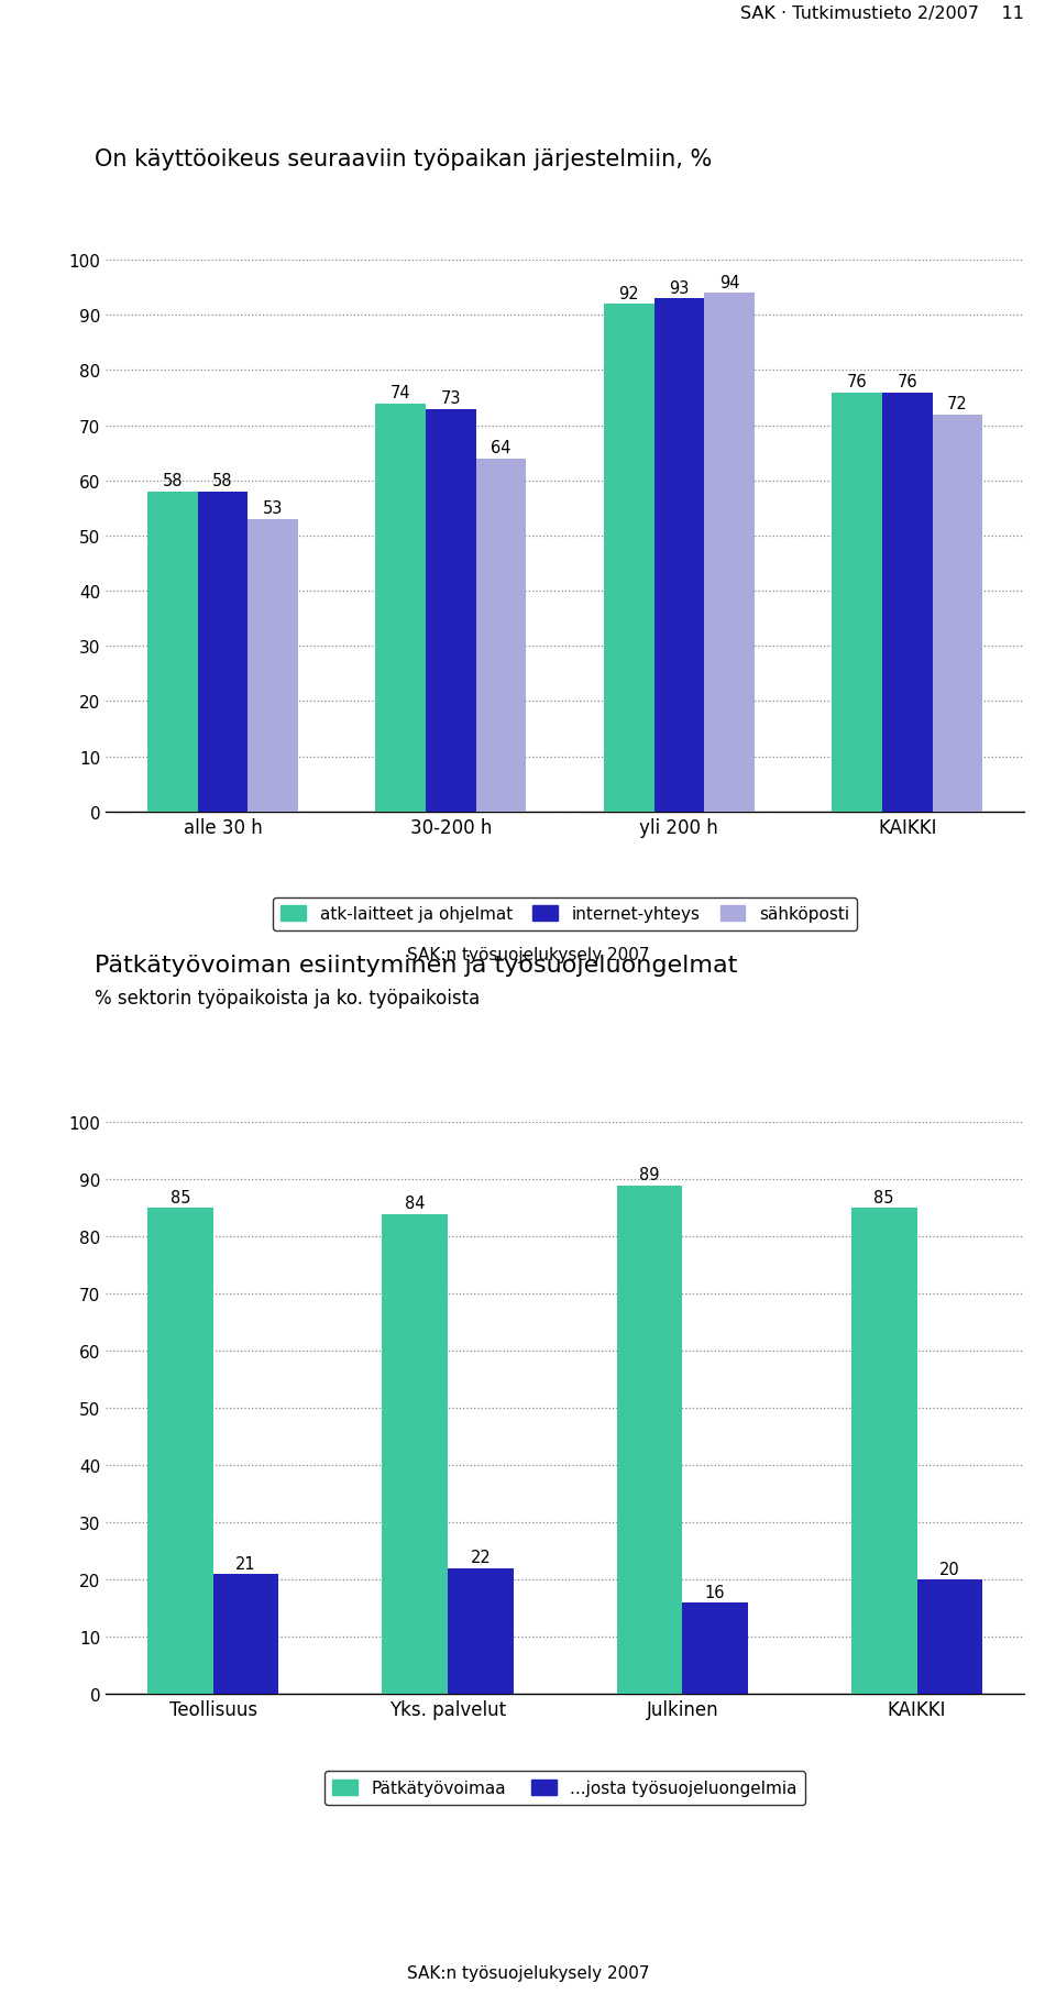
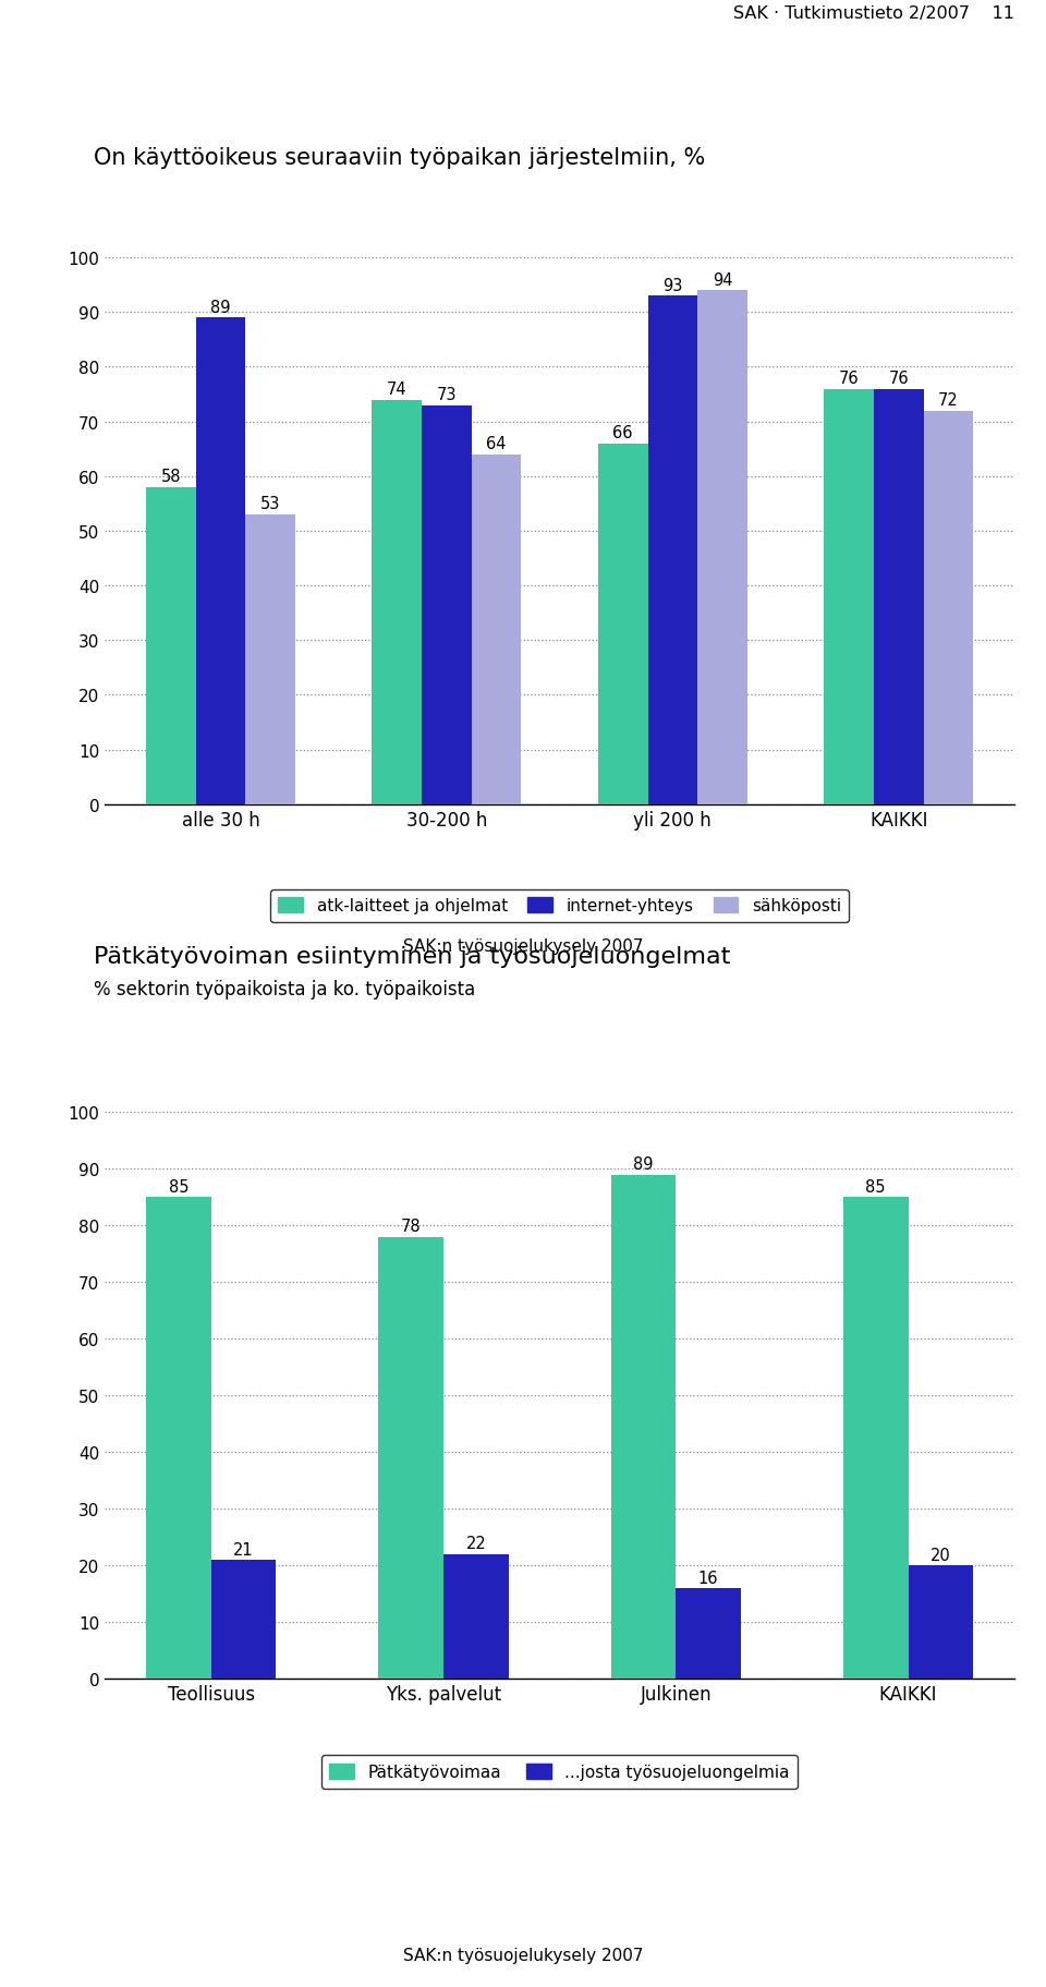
internet-yhteys/alle 30 h: 58 -> 89
atk-laitteet ja ohjelmat/yli 200 h: 92 -> 66
Pätkätyövoimaa/Yks. palvelut: 84 -> 78
